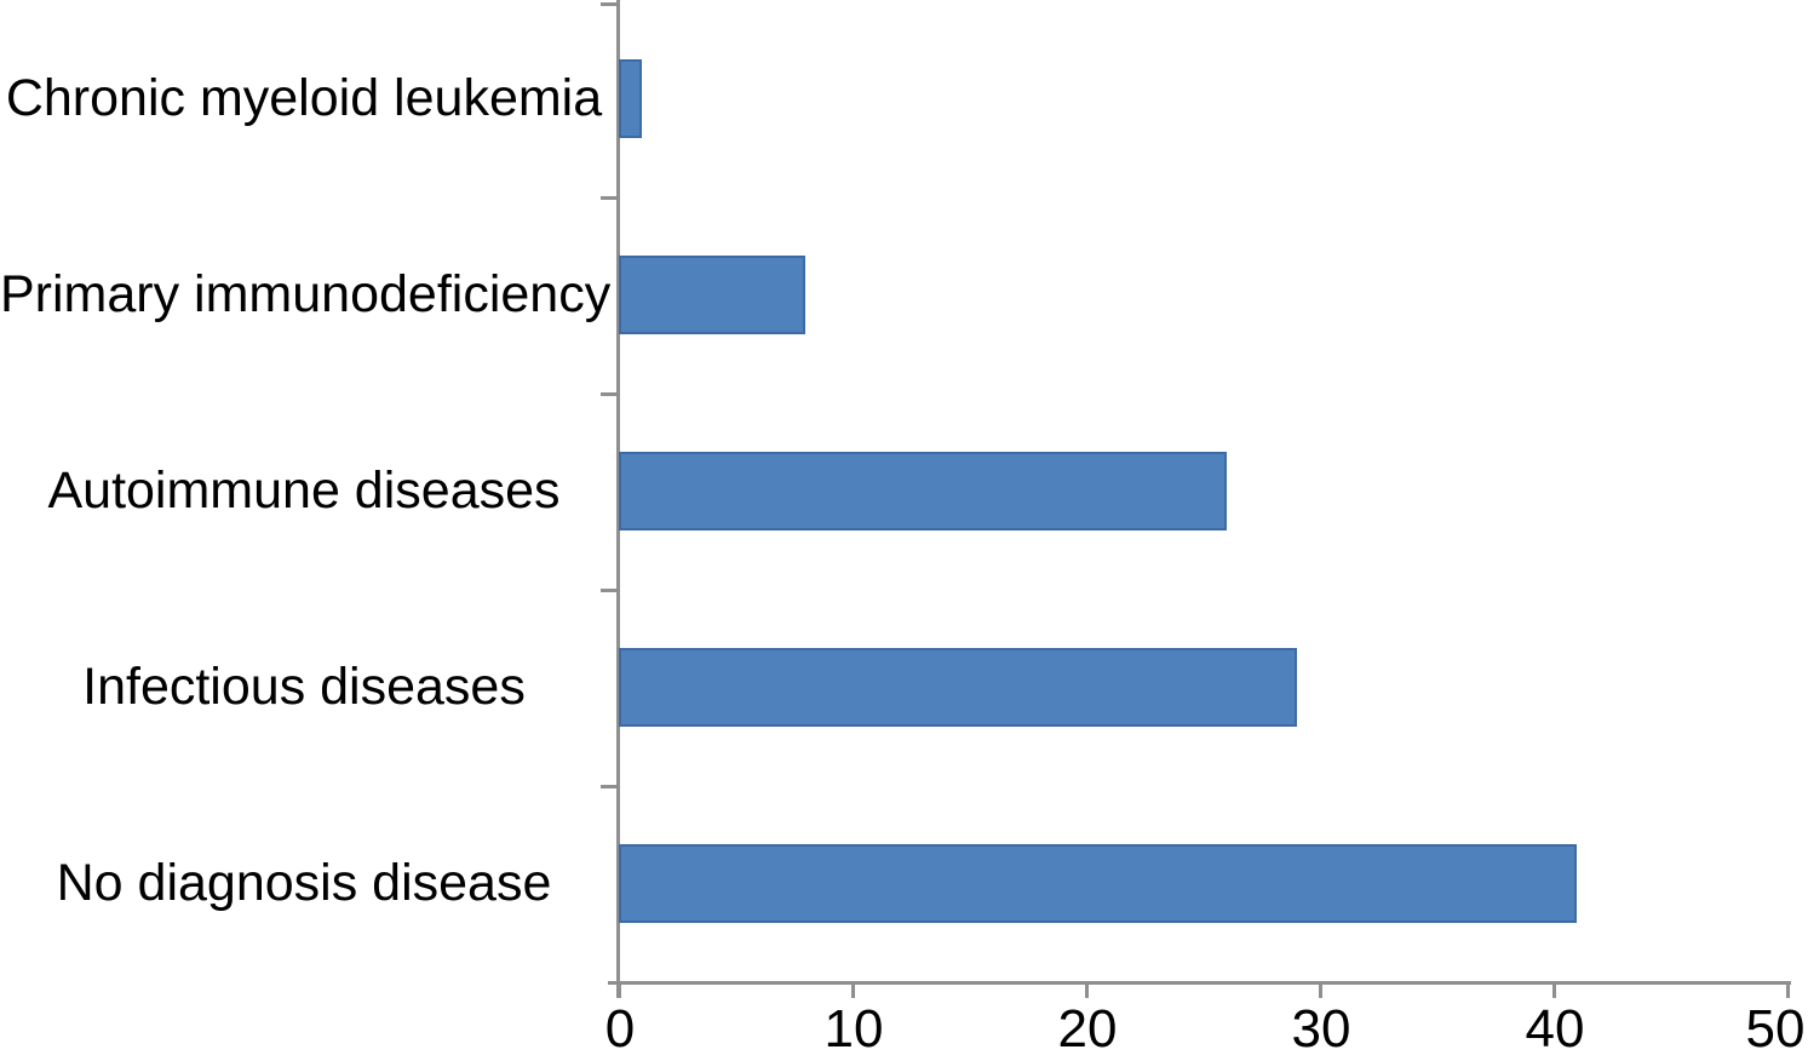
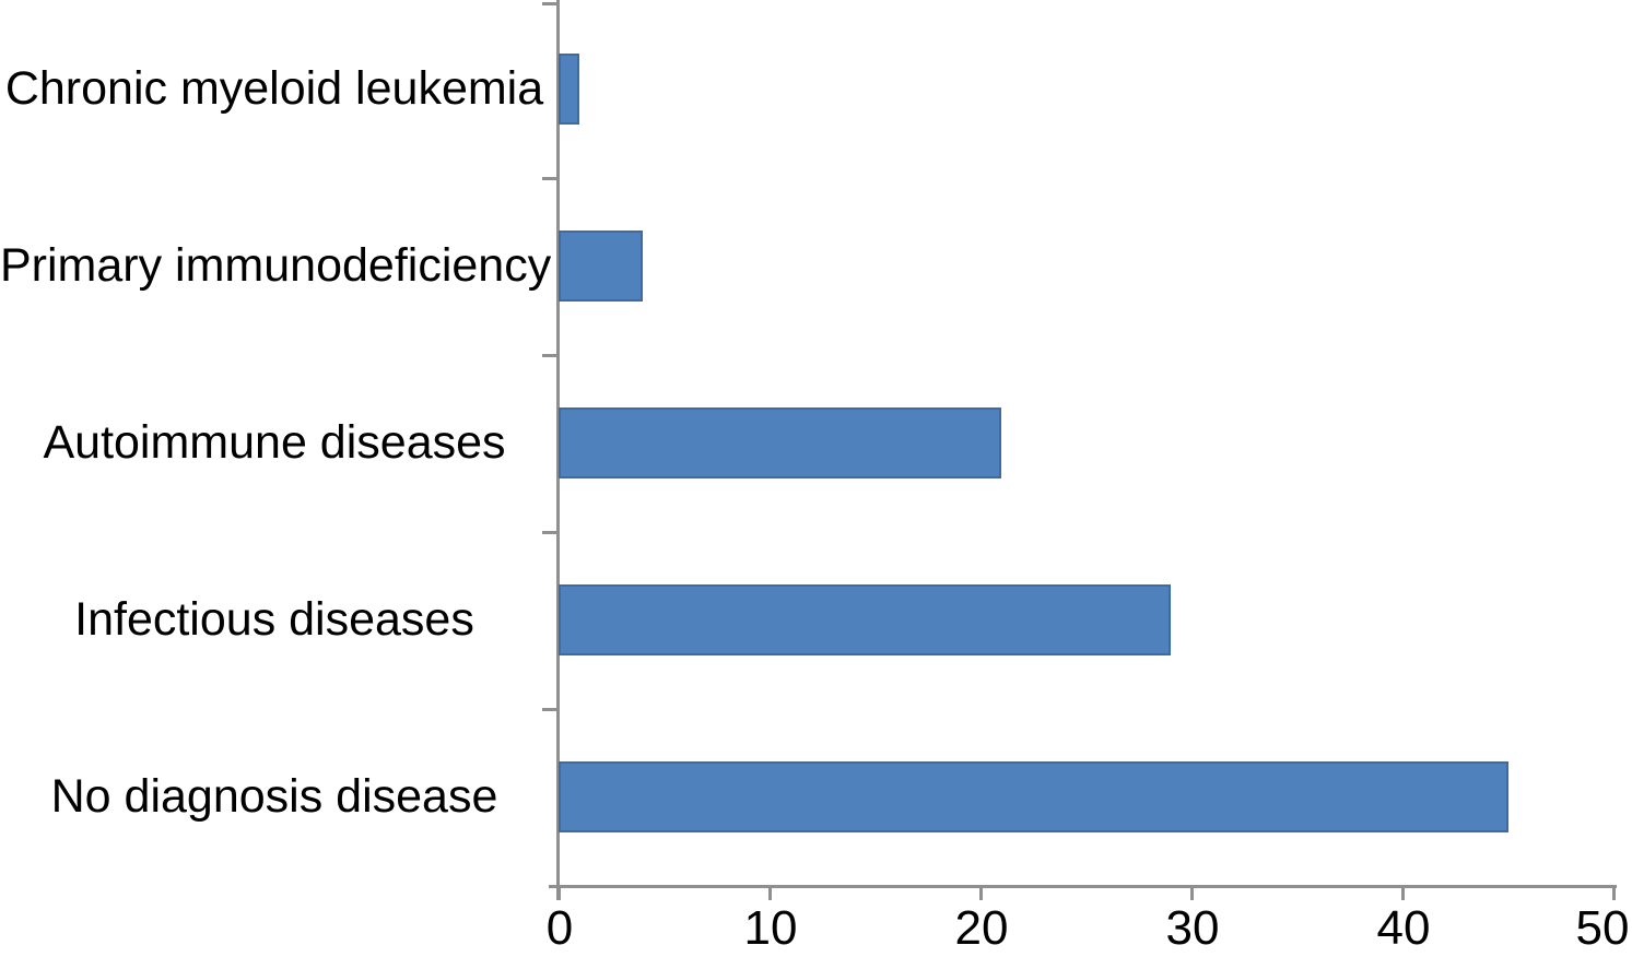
Primary immunodeficiency: 8 -> 4
Autoimmune diseases: 26 -> 21
No diagnosis disease: 41 -> 45
